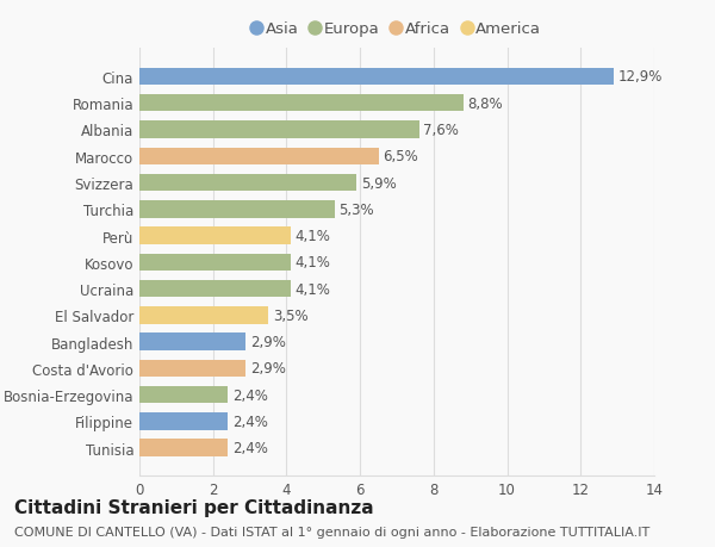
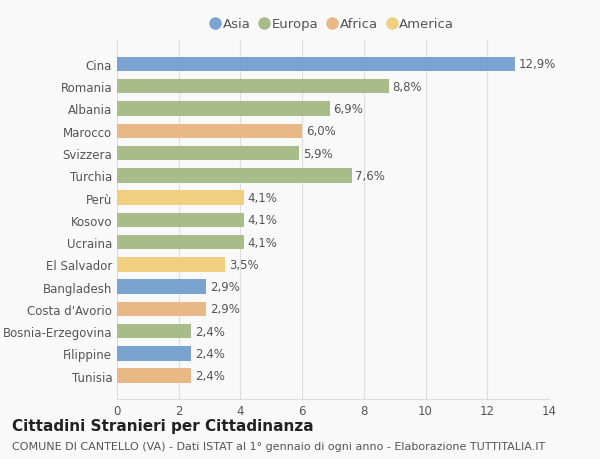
Albania: 7,6% -> 6,9%
Marocco: 6,5% -> 6,0%
Turchia: 5,3% -> 7,6%
